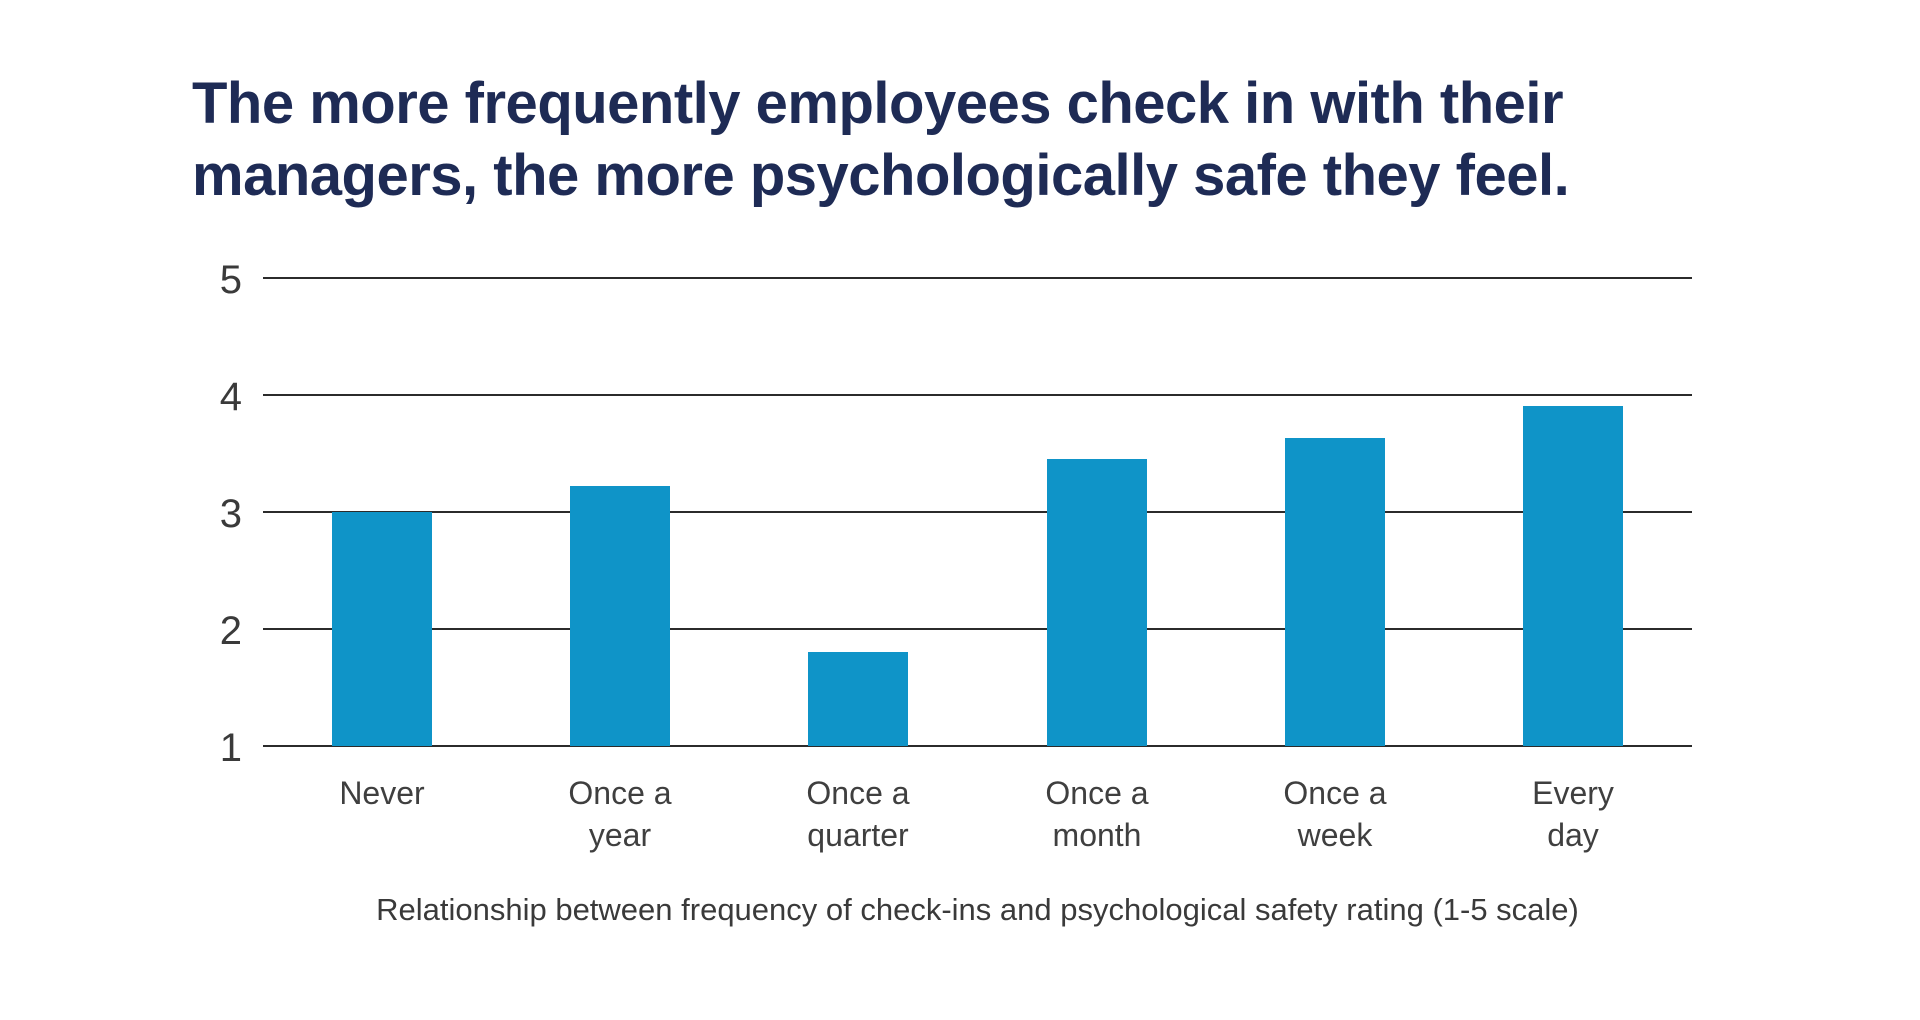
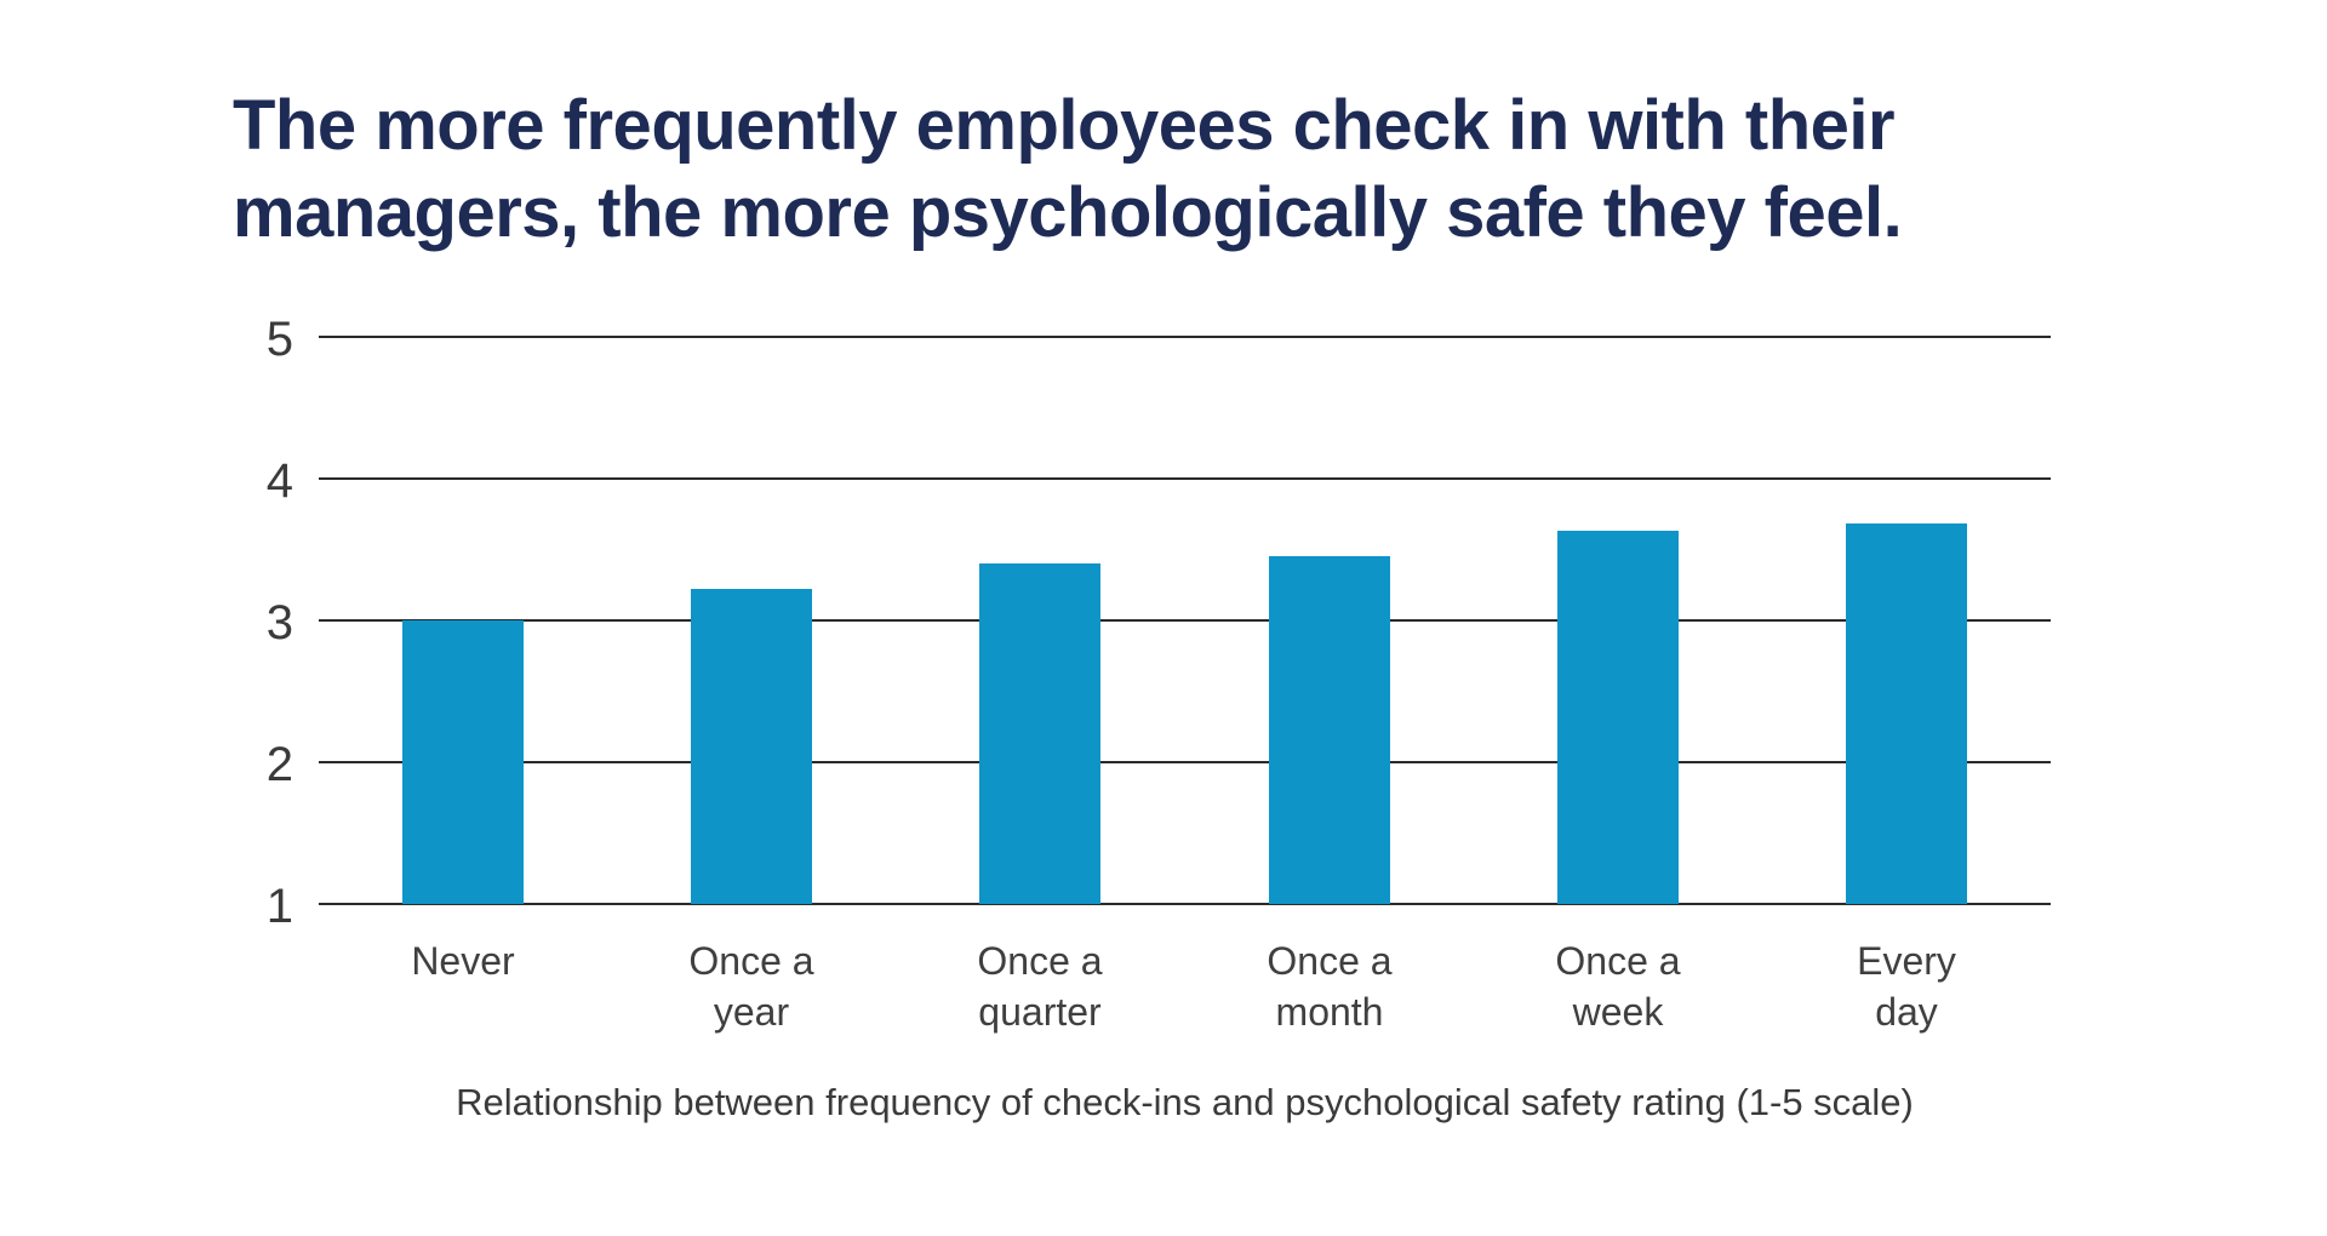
Once a quarter: 1.80 -> 3.40
Every day: 3.91 -> 3.68
